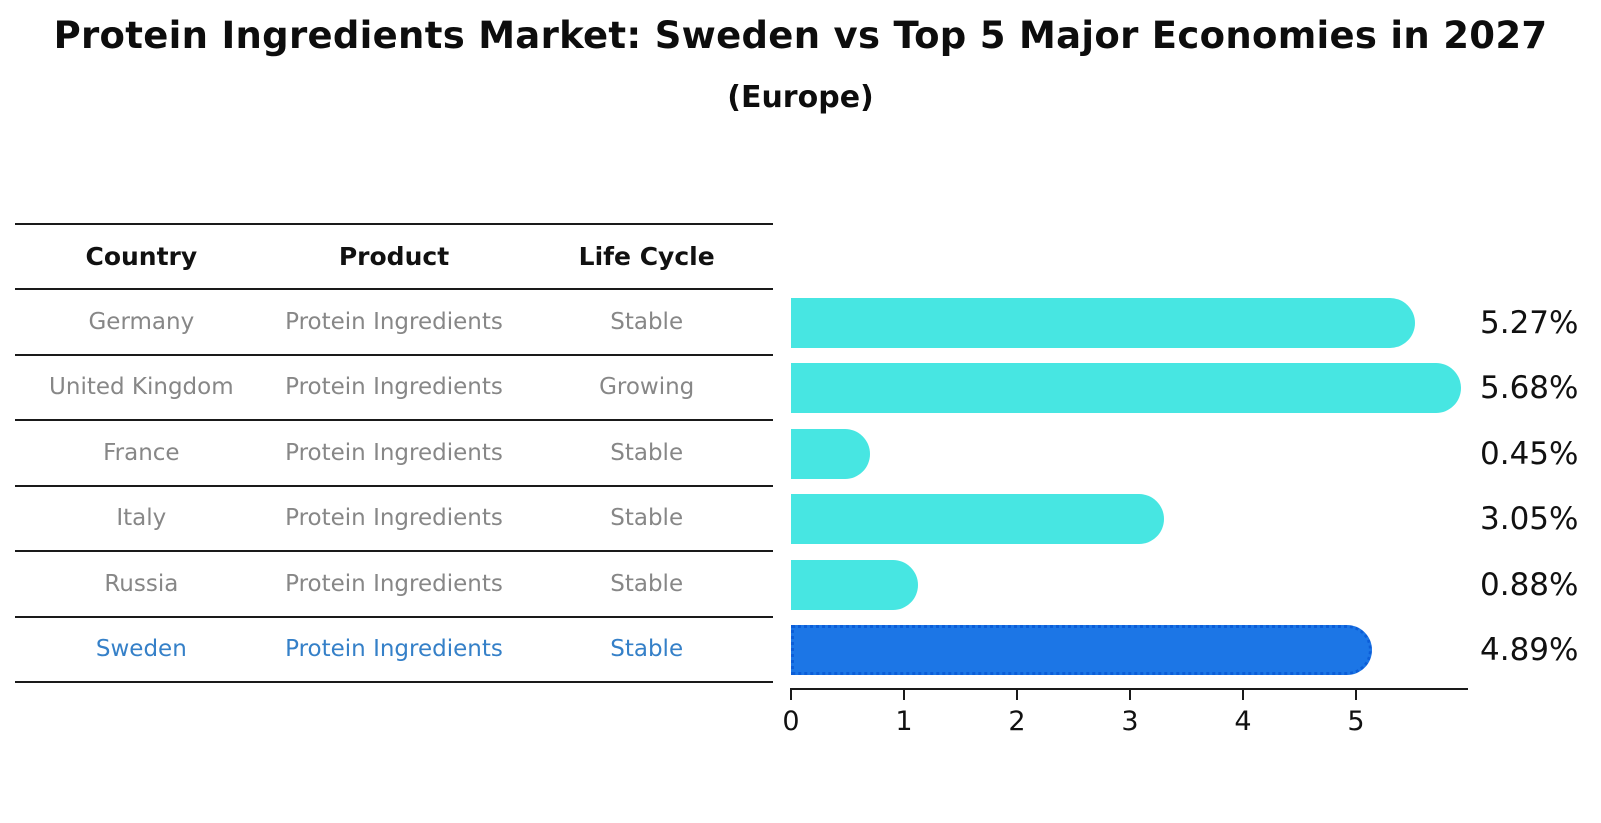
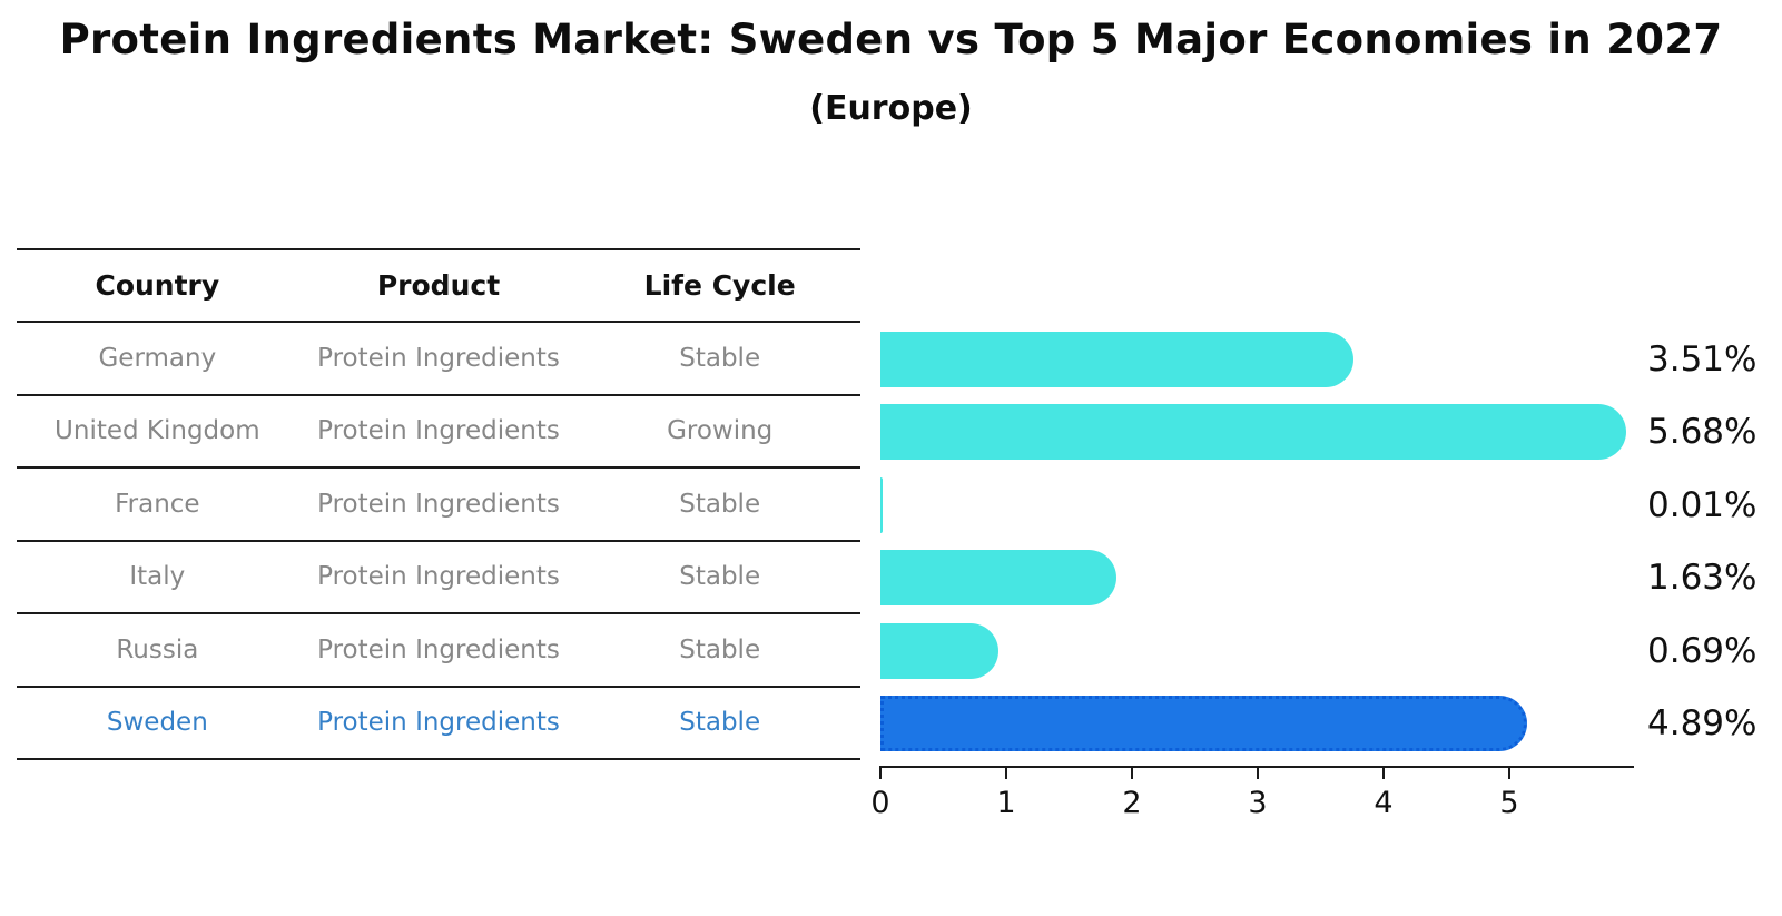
Germany: 5.27% -> 3.51%
France: 0.45% -> 0.01%
Italy: 3.05% -> 1.63%
Russia: 0.88% -> 0.69%
